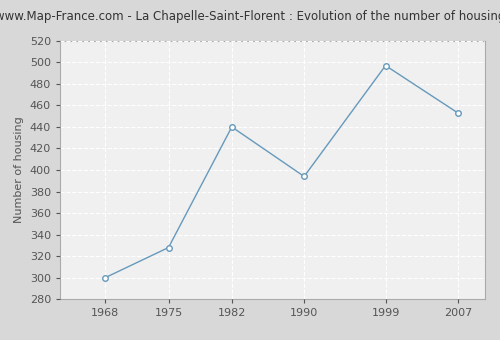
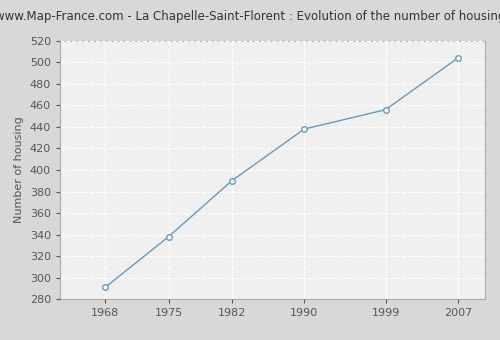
1968: 300 -> 291
1975: 328 -> 338
1982: 440 -> 390
1990: 394 -> 438
1999: 497 -> 456
2007: 453 -> 504
